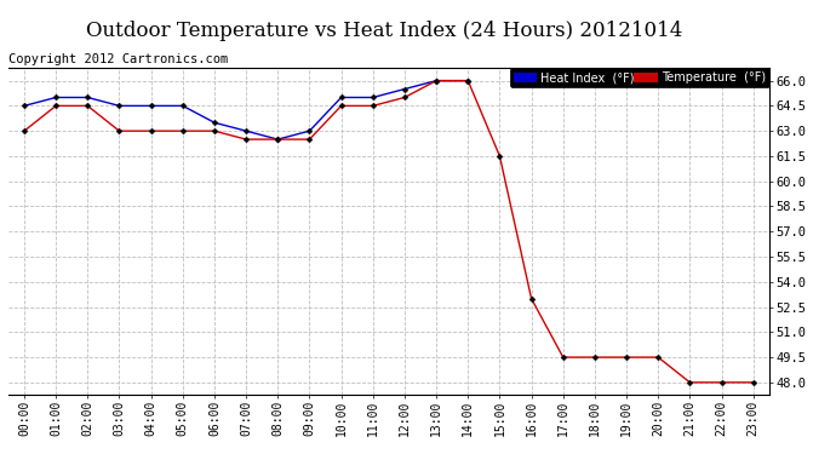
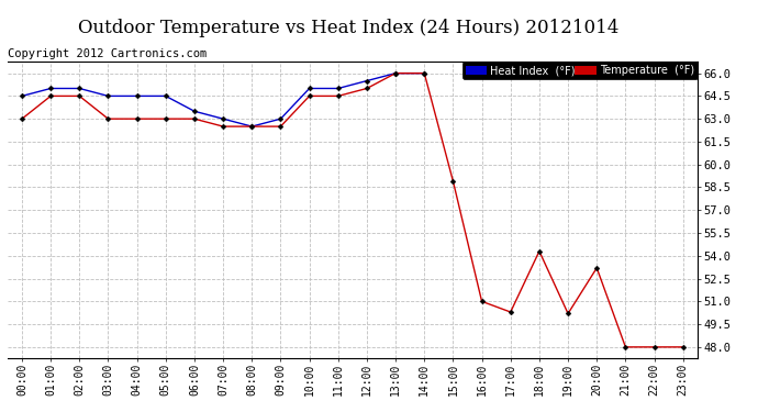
Temperature (°F)/15:00: 61.5 -> 58.9
Temperature (°F)/16:00: 53.0 -> 51.0
Temperature (°F)/17:00: 49.5 -> 50.3
Temperature (°F)/18:00: 49.5 -> 54.3
Temperature (°F)/19:00: 49.5 -> 50.2
Temperature (°F)/20:00: 49.5 -> 53.2
